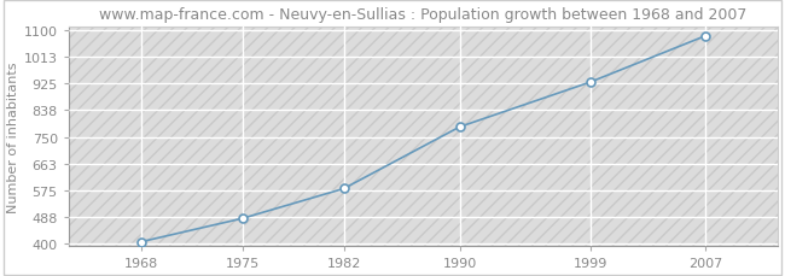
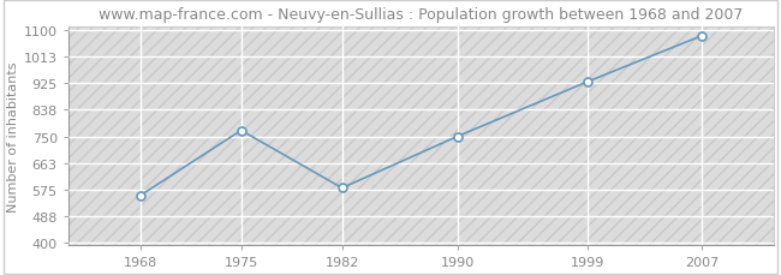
1968: 405 -> 555
1975: 482 -> 770
1990: 783 -> 750
